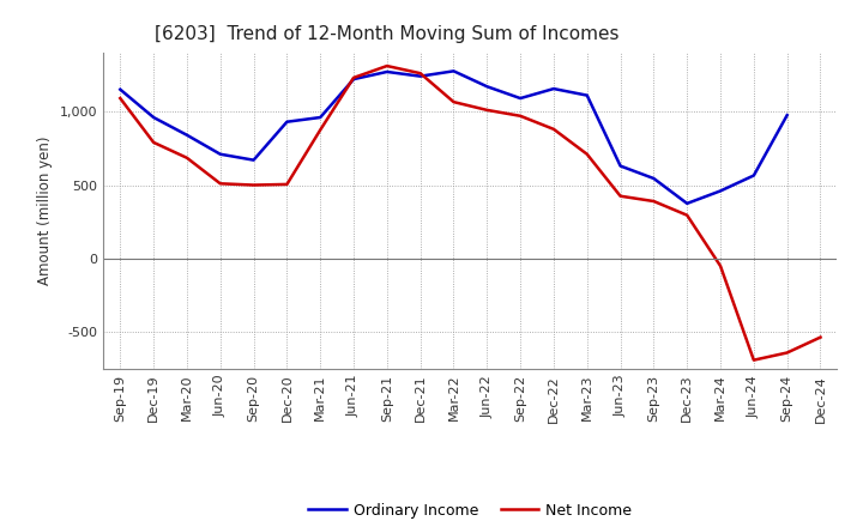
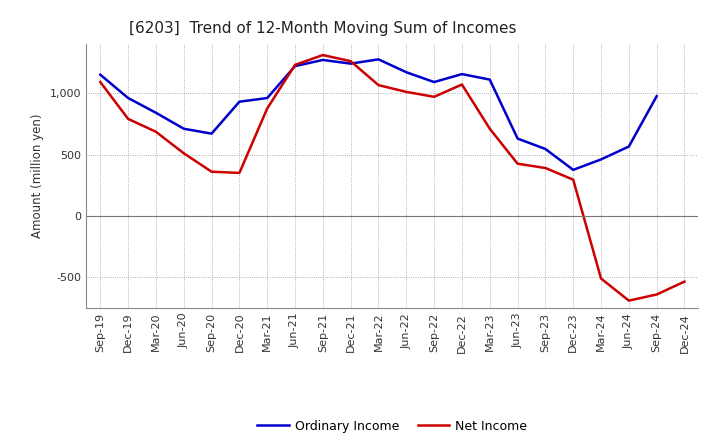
Net Income/Sep-20: 500 -> 360
Net Income/Dec-20: 500 -> 350
Net Income/Dec-22: 880 -> 1,070
Net Income/Mar-24: -50 -> -510
